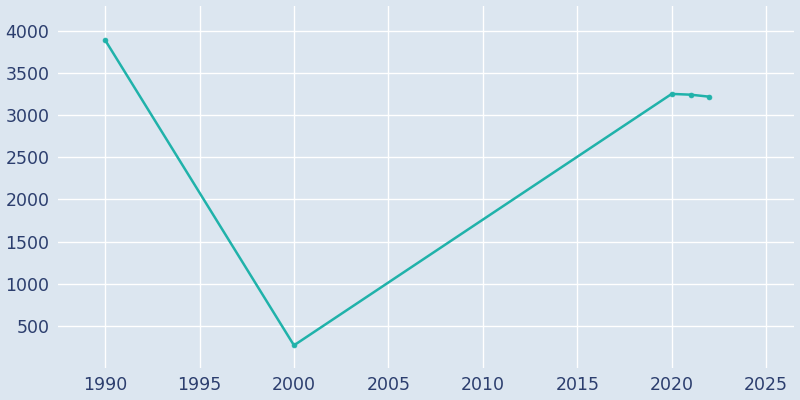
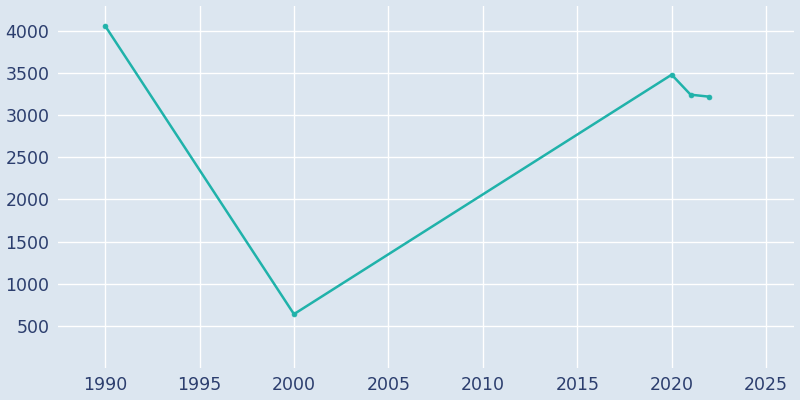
1990: 3890 -> 4060
2000: 270 -> 640
2020: 3250 -> 3480
